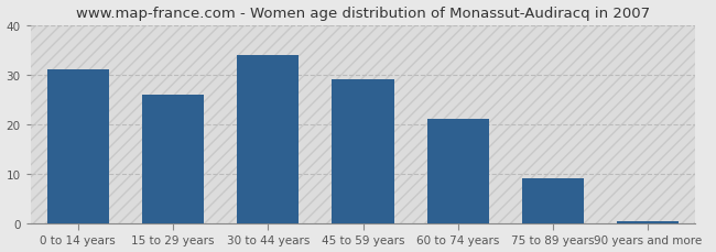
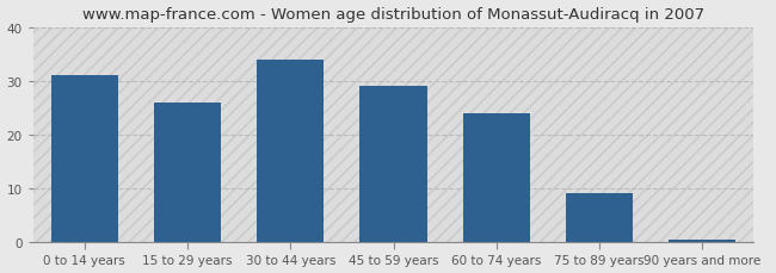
60 to 74 years: 21.0 -> 24.0
